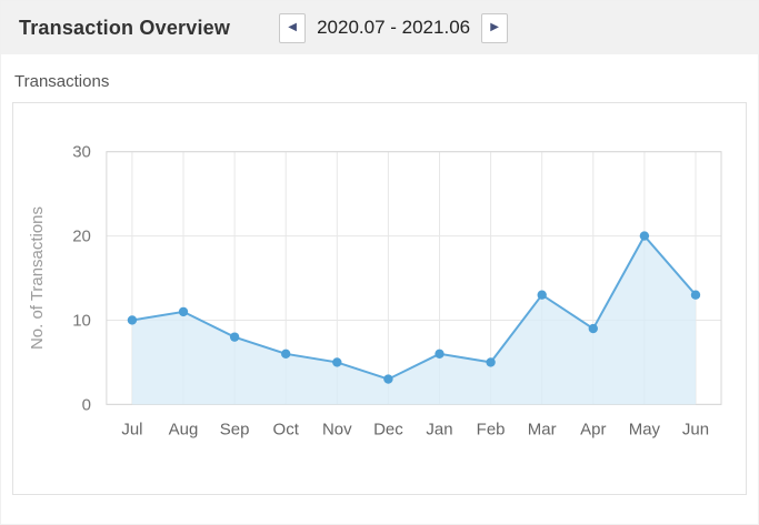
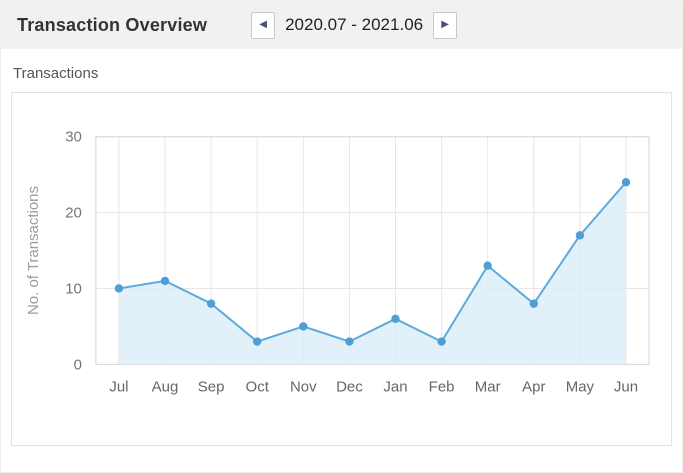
Oct: 6 -> 3
Feb: 5 -> 3
Apr: 9 -> 8
May: 20 -> 17
Jun: 13 -> 24
